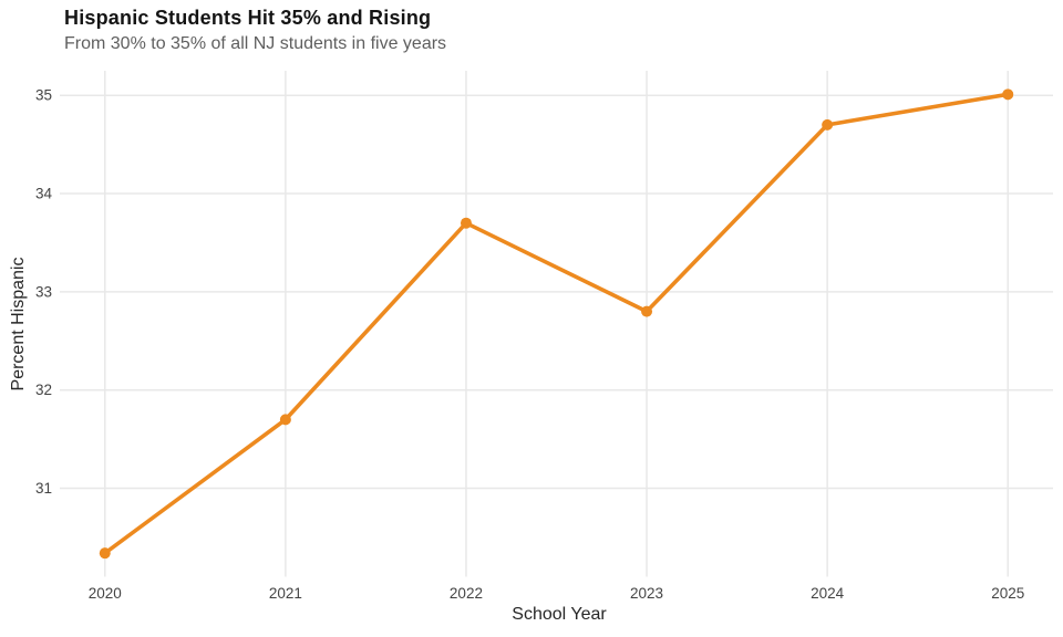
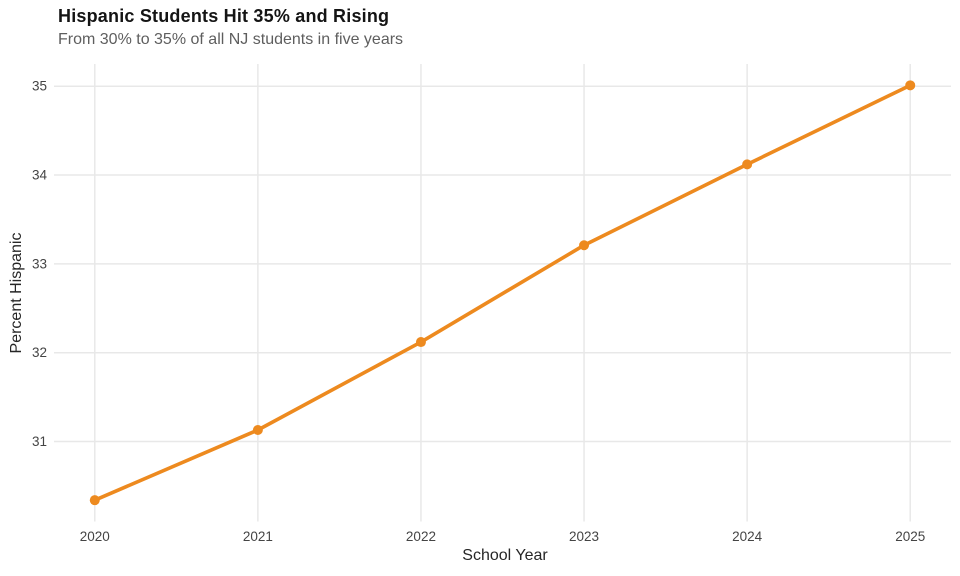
2021: 31.7 -> 31.1
2022: 33.7 -> 32.1
2023: 32.8 -> 33.2
2024: 34.7 -> 34.1
